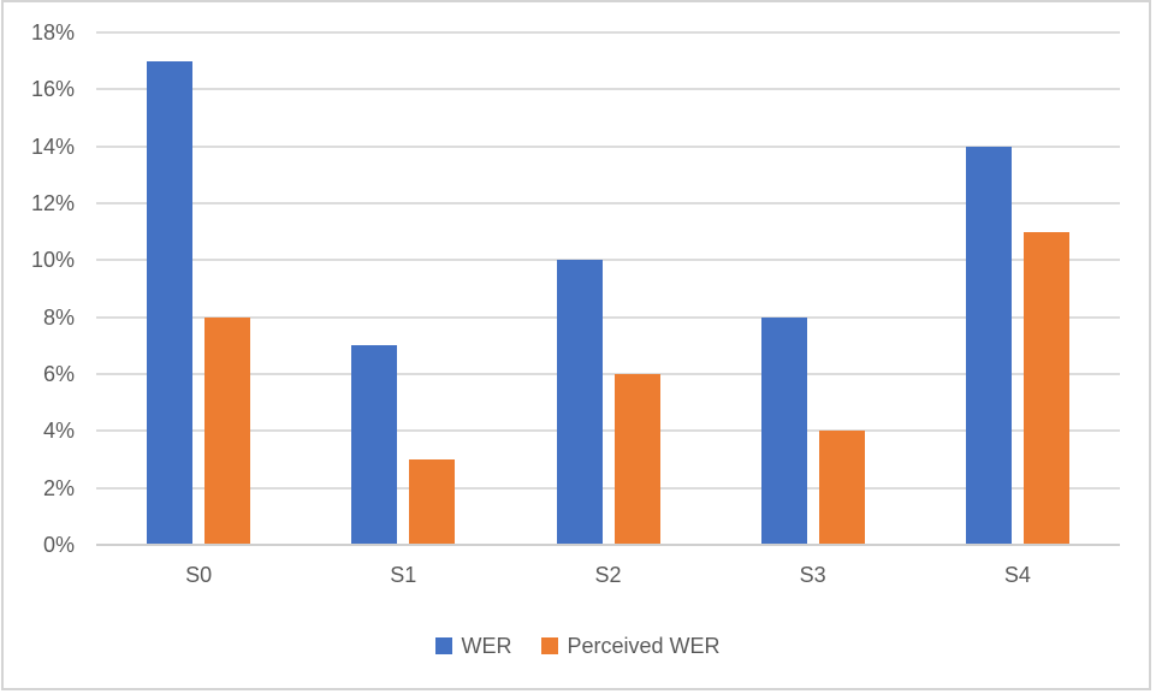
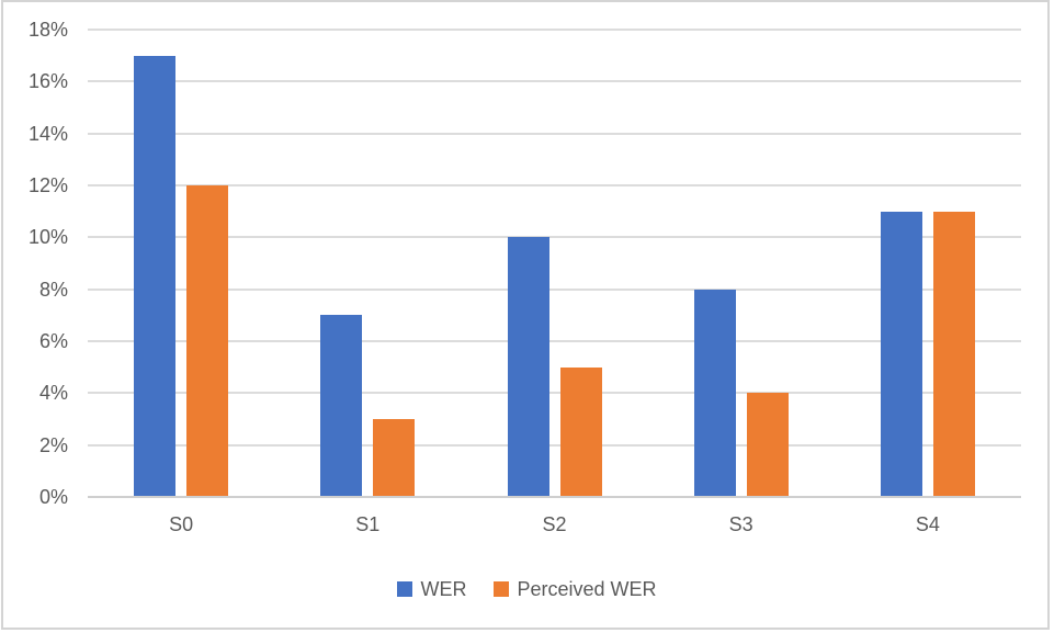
Perceived WER/S0: 8% -> 12%
Perceived WER/S2: 6% -> 5%
WER/S4: 14% -> 11%
